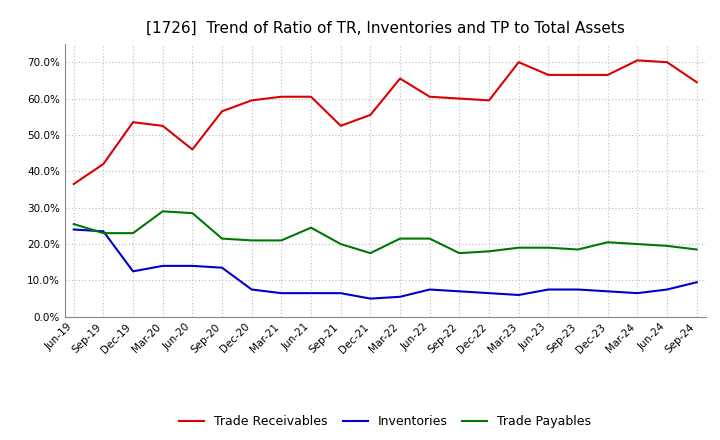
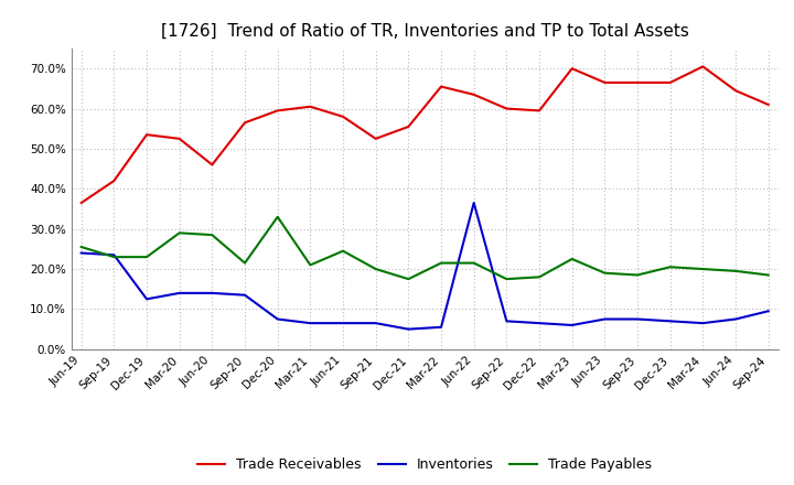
Trade Payables/Dec-20: 21.0% -> 33.0%
Trade Receivables/Jun-21: 60.5% -> 58.0%
Trade Receivables/Jun-22: 60.5% -> 63.5%
Inventories/Jun-22: 7.5% -> 36.5%
Trade Payables/Mar-23: 19.0% -> 22.5%
Trade Receivables/Jun-24: 70.0% -> 64.5%
Trade Receivables/Sep-24: 64.5% -> 61.0%
